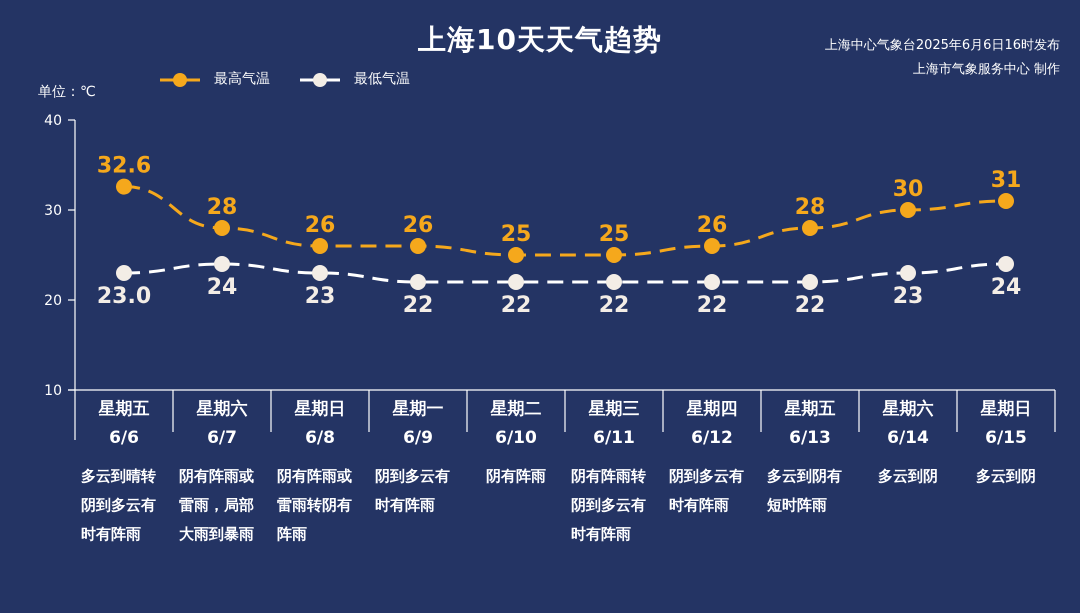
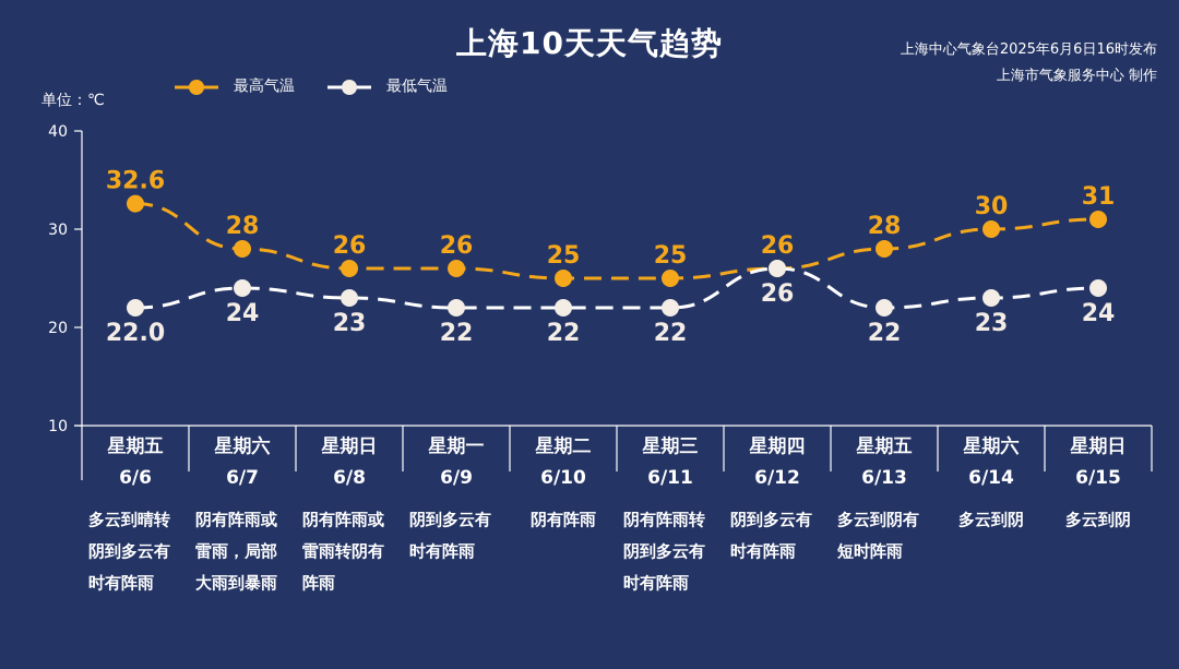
最低气温/6/6: 23.0 -> 22.0
最低气温/6/12: 22 -> 26
